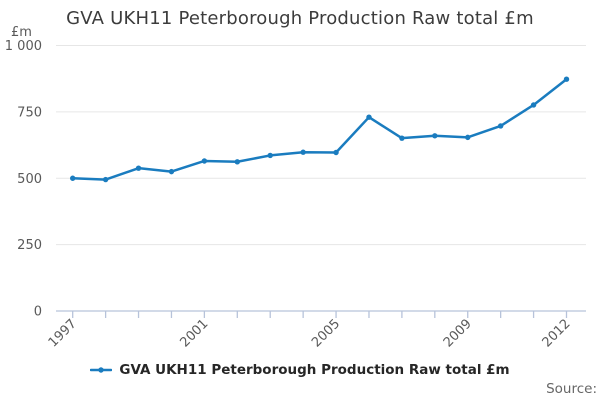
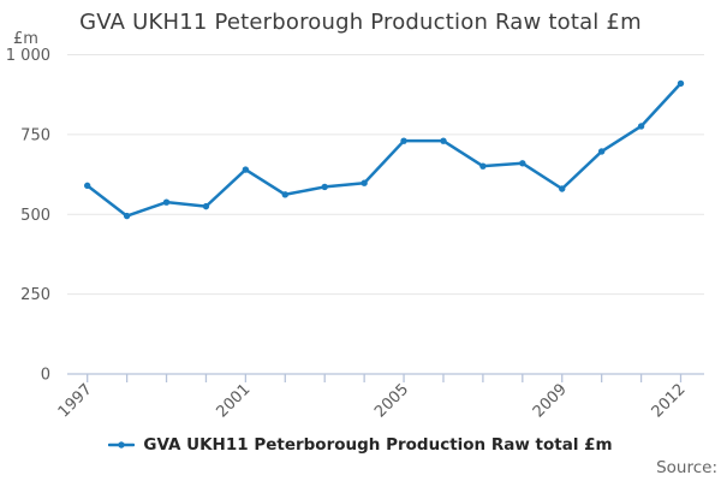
1997: 500 -> 590
2001: 560 -> 640
2005: 600 -> 730
2009: 650 -> 580
2012: 870 -> 910
